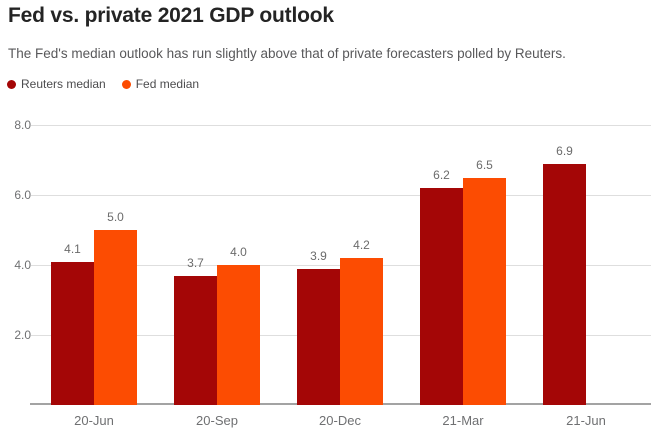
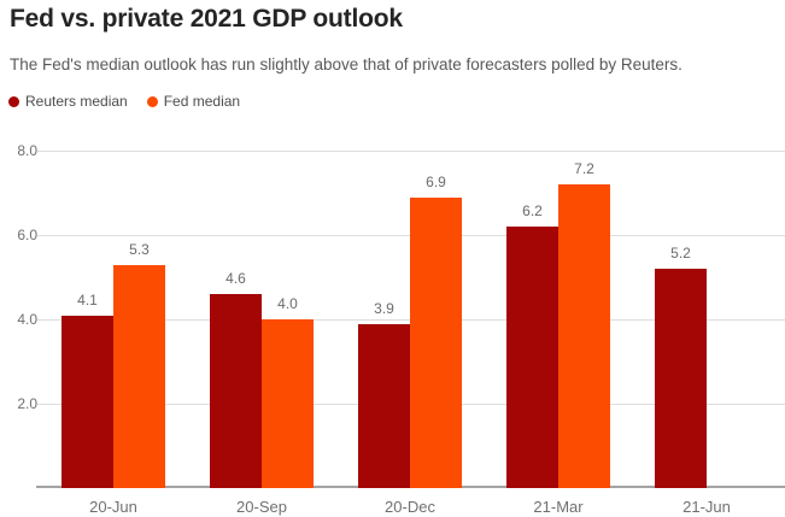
Fed median/20-Jun: 5.0 -> 5.3
Reuters median/20-Sep: 3.7 -> 4.6
Fed median/20-Dec: 4.2 -> 6.9
Fed median/21-Mar: 6.5 -> 7.2
Reuters median/21-Jun: 6.9 -> 5.2
